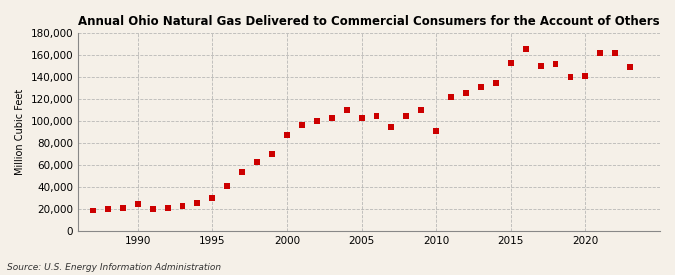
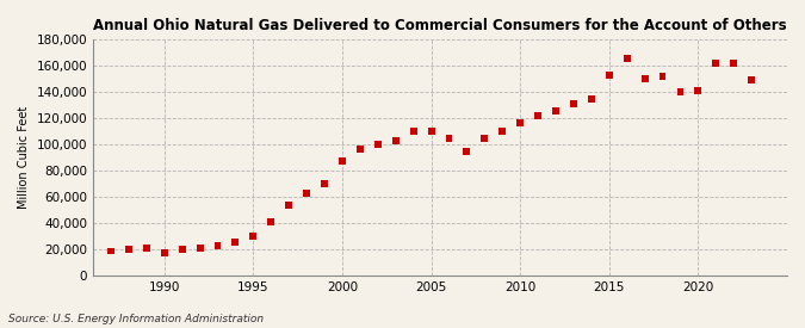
1990: 25,000 -> 18,000
2005: 103,000 -> 110,000
2010: 91,000 -> 117,000
